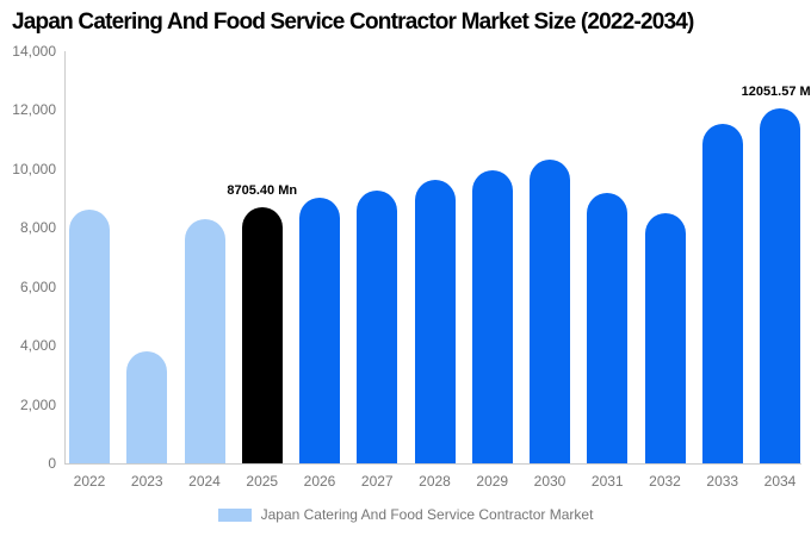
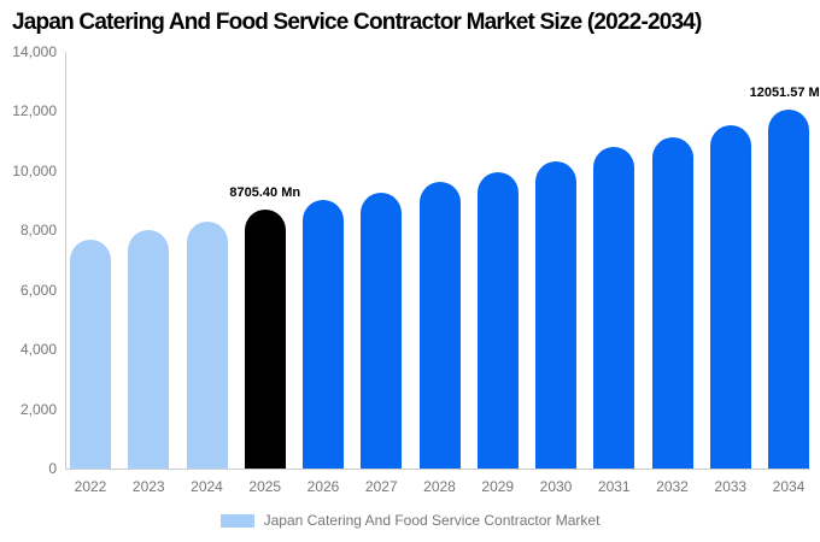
2022: 8600 -> 7700
2023: 3800 -> 8000
2031: 9200 -> 10800
2032: 8500 -> 11100
